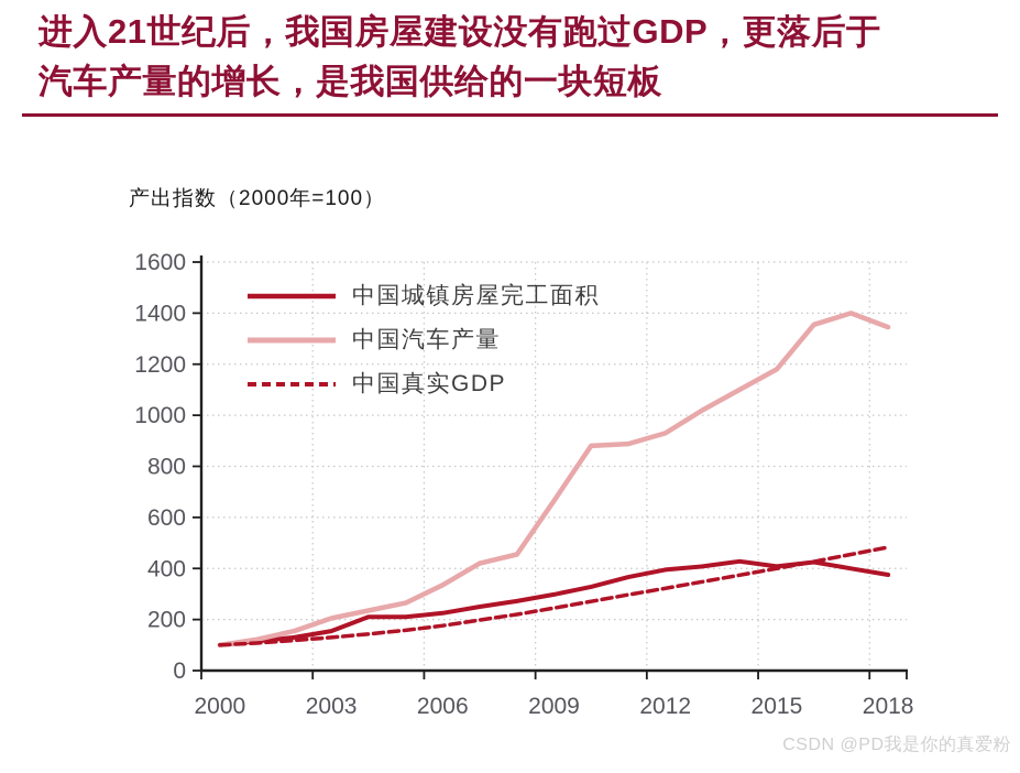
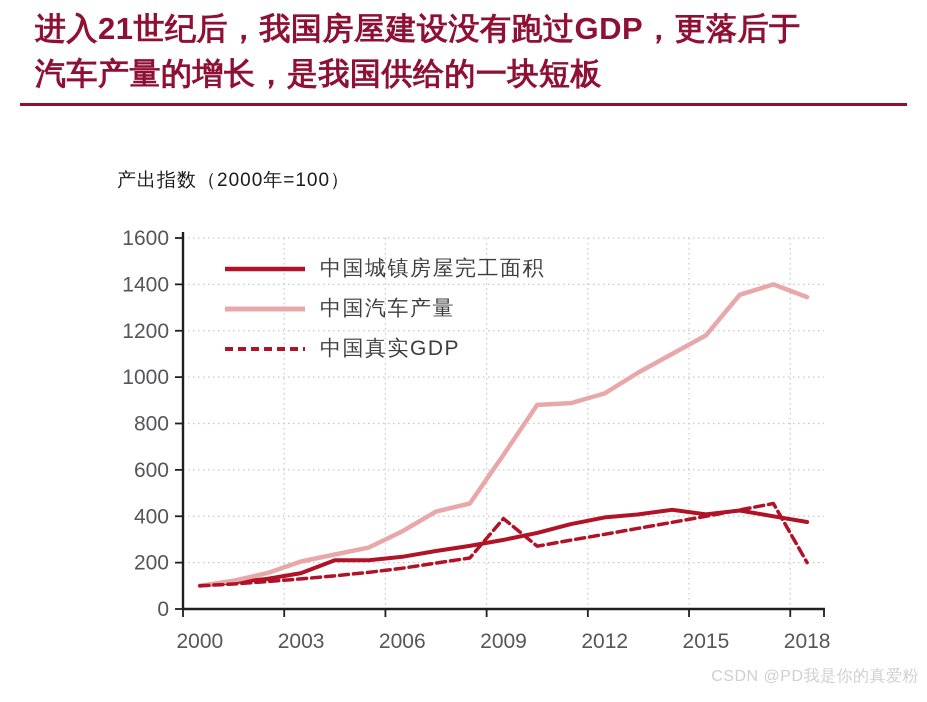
中国真实GDP/2009: 240 -> 390
中国真实GDP/2018: 480 -> 200
